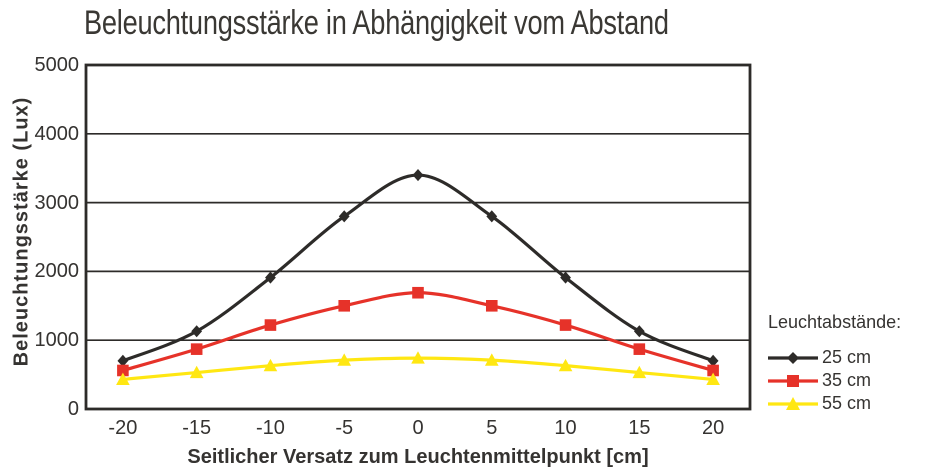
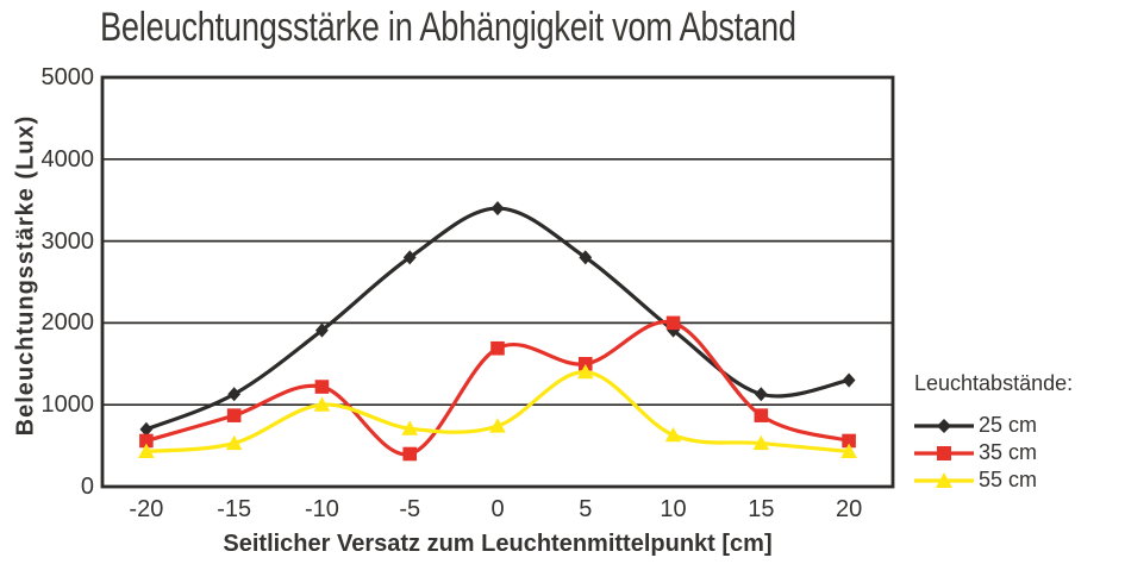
55 cm/-10: 600 -> 1000
35 cm/-5: 1500 -> 400
55 cm/5: 700 -> 1400
35 cm/10: 1200 -> 2000
25 cm/20: 700 -> 1300
